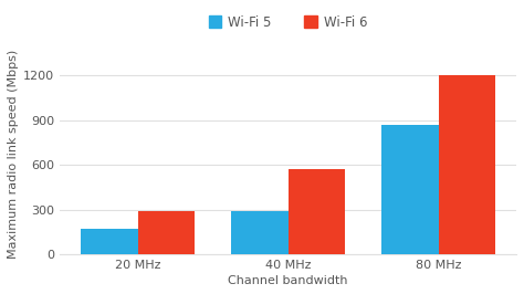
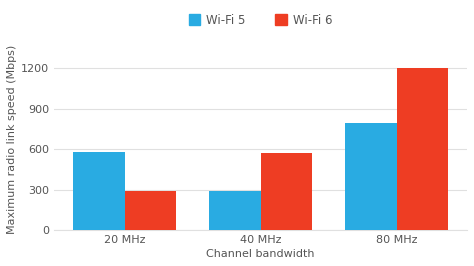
Wi-Fi 5/20 MHz: 170 -> 580
Wi-Fi 5/80 MHz: 870 -> 790
